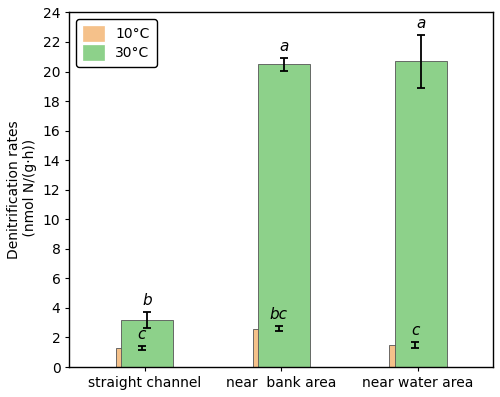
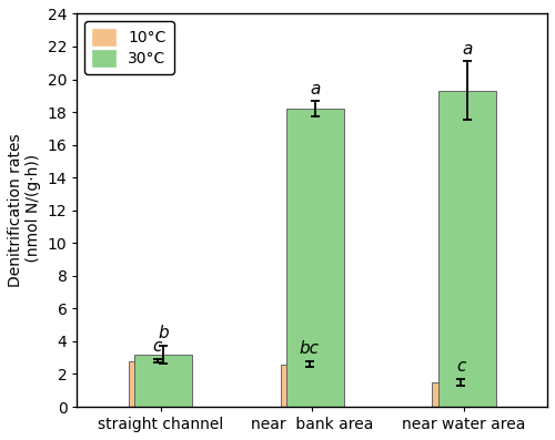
10°C/straight channel: 1.3 -> 2.8
30°C/near bank area: 20.5 -> 18.2
30°C/near water area: 20.7 -> 19.3
